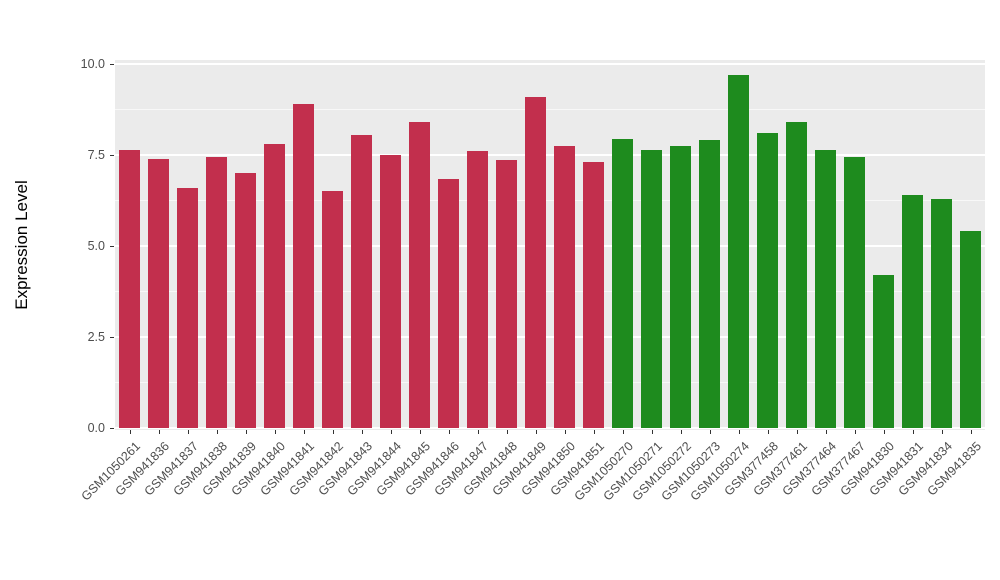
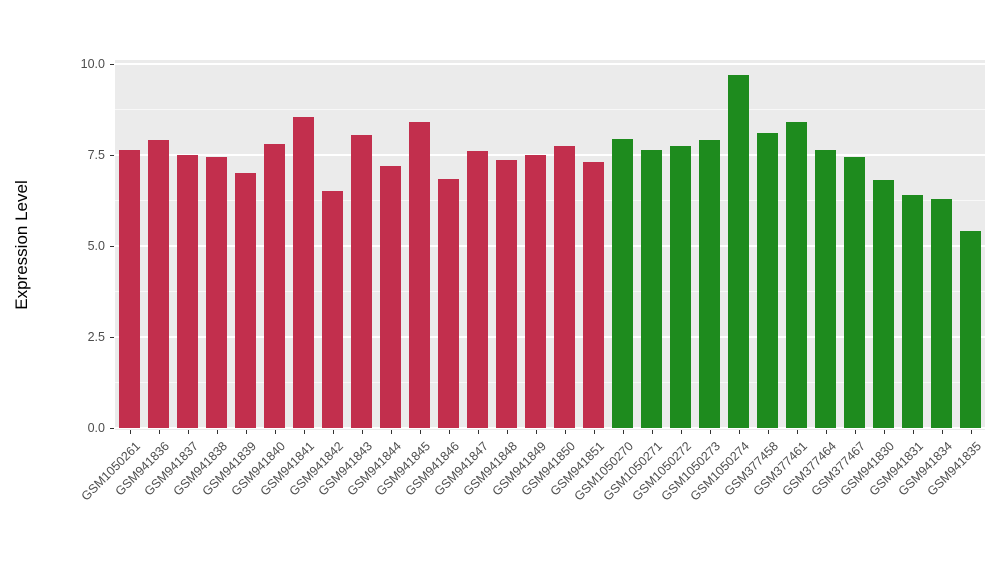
GSM941836: 7.4 -> 7.9
GSM941837: 6.6 -> 7.5
GSM941841: 8.9 -> 8.6
GSM941844: 7.5 -> 7.2
GSM941849: 9.1 -> 7.5
GSM941830: 4.2 -> 6.8
